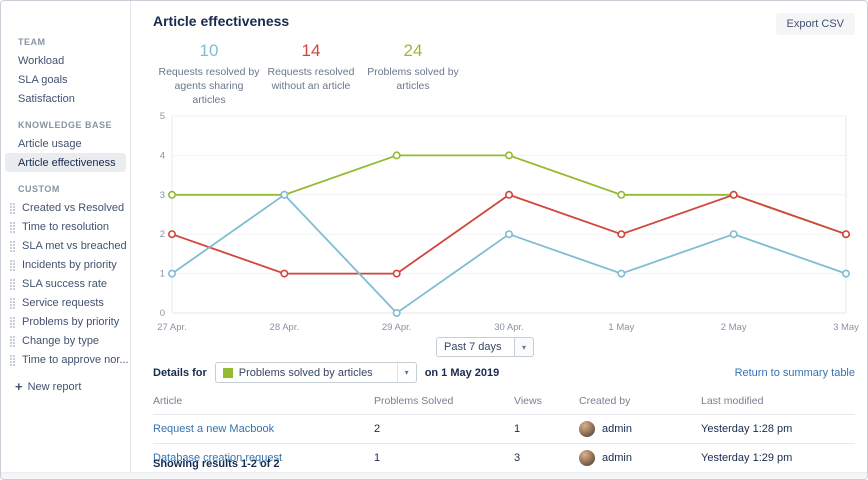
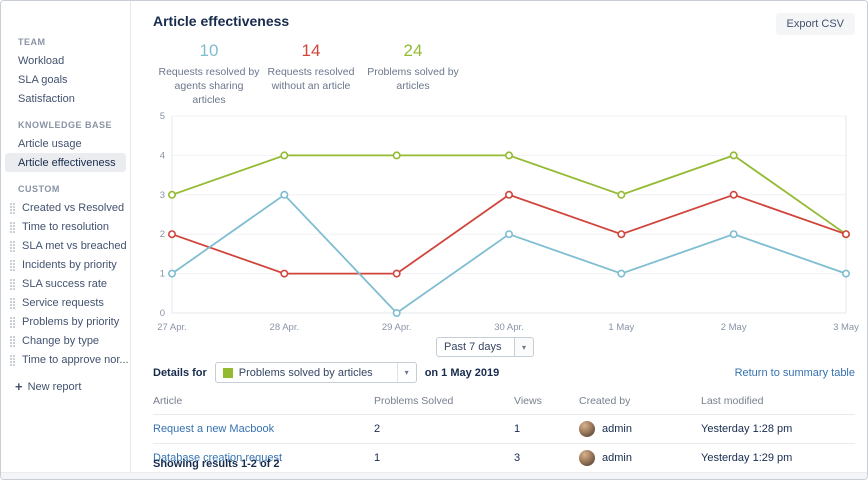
Problems solved by articles/28 Apr.: 3 -> 4
Problems solved by articles/2 May: 3 -> 4
